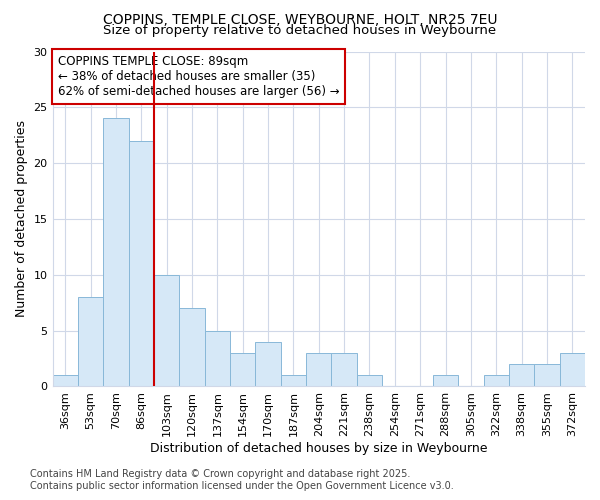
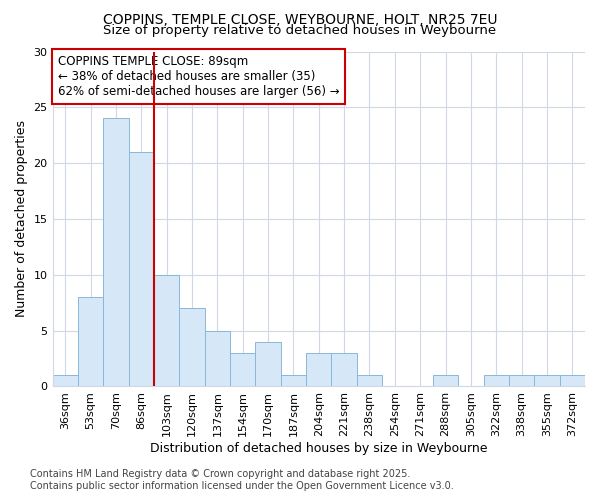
86sqm: 22 -> 21
338sqm: 2 -> 1
355sqm: 2 -> 1
372sqm: 3 -> 1
